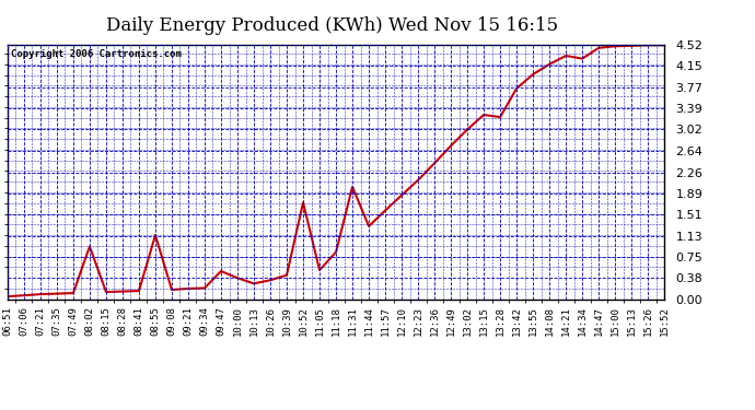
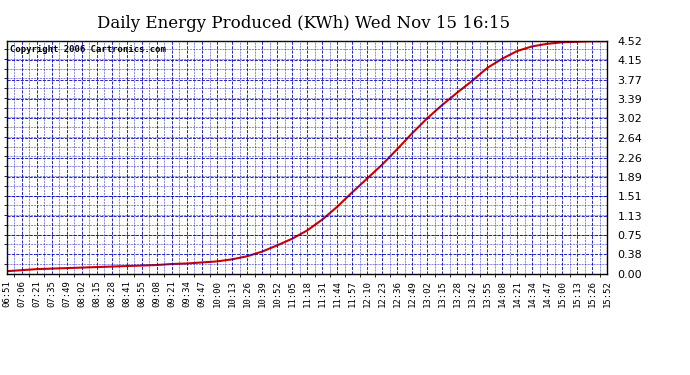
08:02: 0.94 -> 0.12
08:55: 1.14 -> 0.16
09:47: 0.50 -> 0.22
10:00: 0.38 -> 0.24
10:52: 1.72 -> 0.55
11:05: 0.52 -> 0.68
11:31: 2.00 -> 1.05
13:28: 3.24 -> 3.52
14:34: 4.28 -> 4.42
